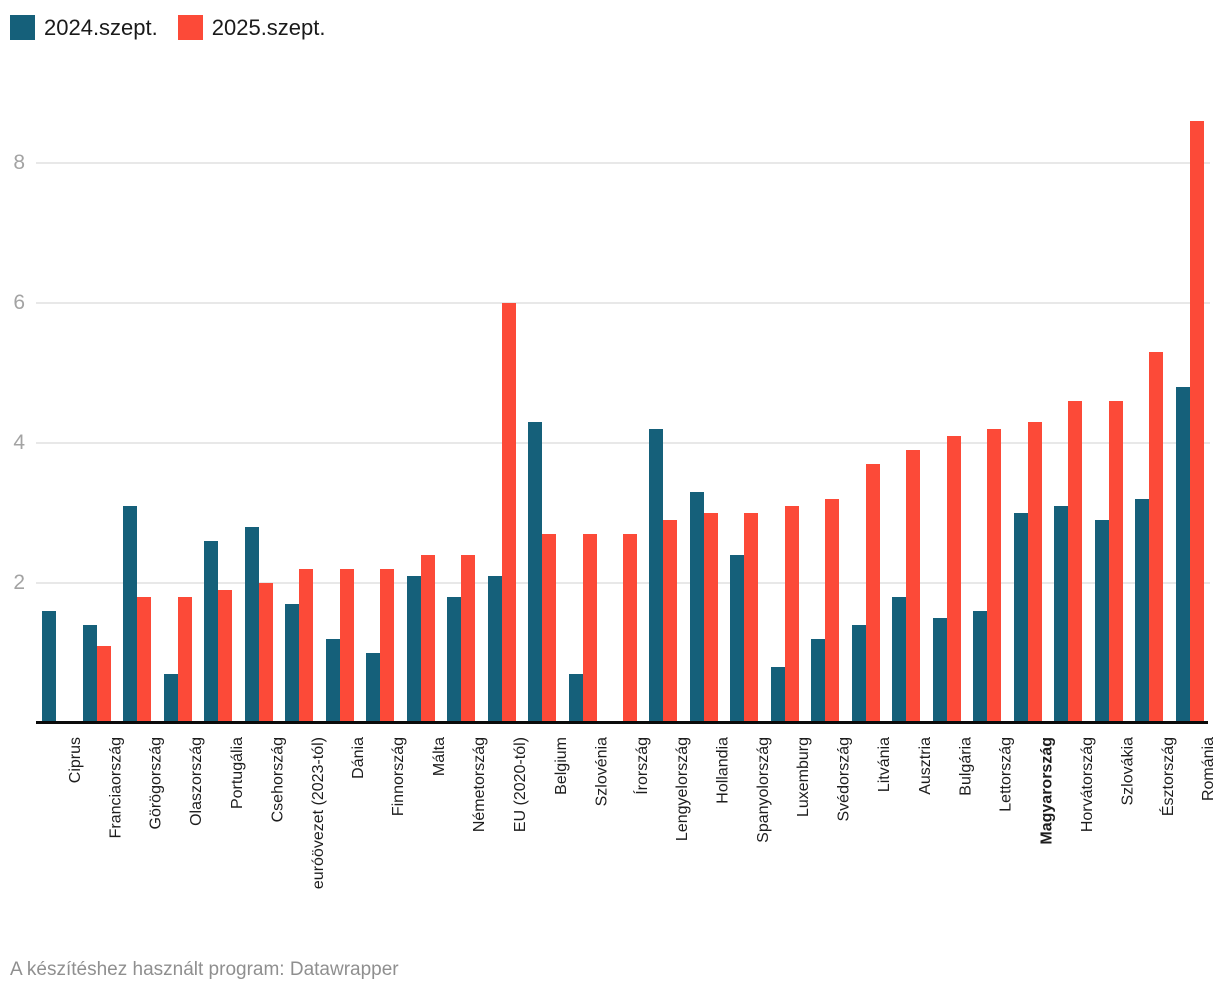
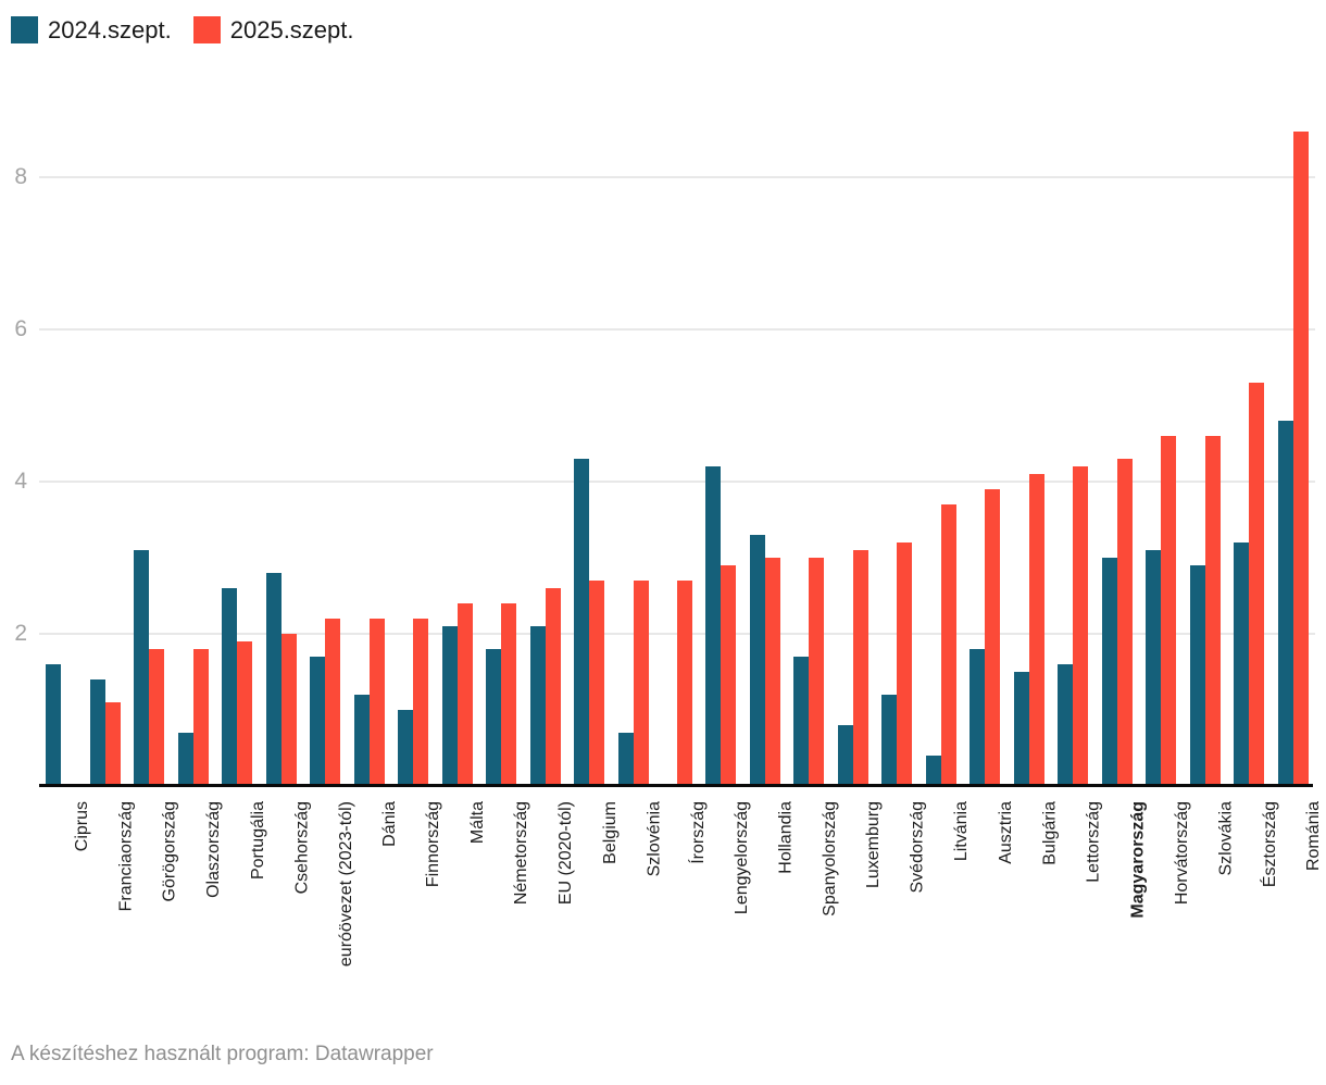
2025.szept./EU (2020-tól): 6.0 -> 2.6
2024.szept./Spanyolország: 2.4 -> 1.7
2024.szept./Litvánia: 1.4 -> 0.4
